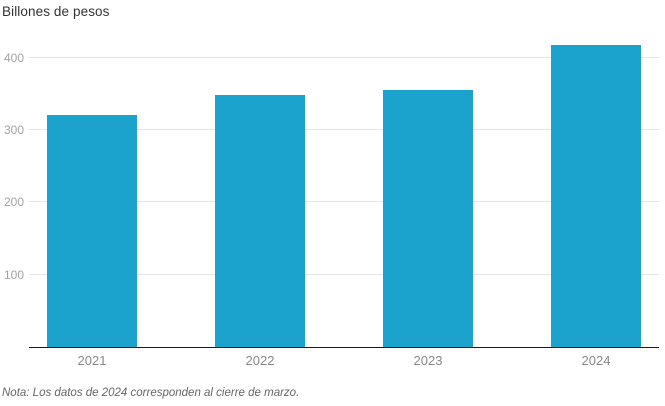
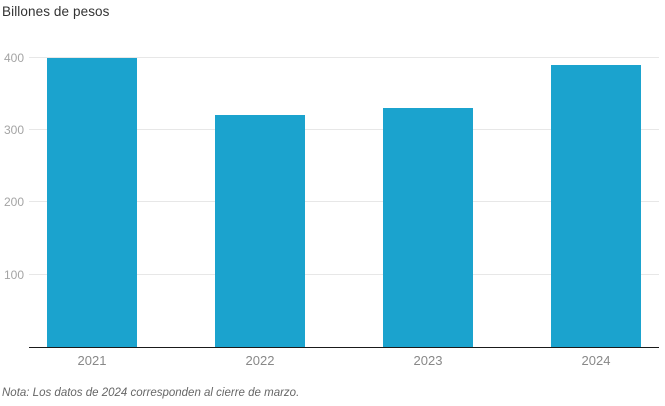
2021: 320 -> 400
2022: 350 -> 320
2023: 360 -> 330
2024: 420 -> 390
